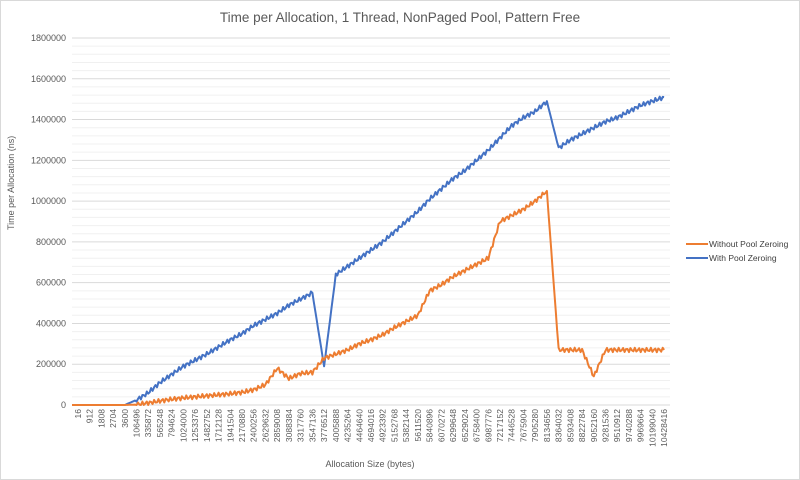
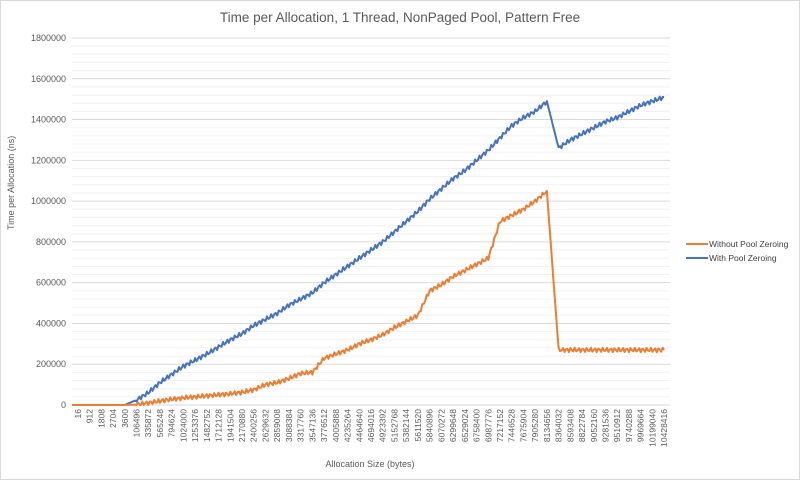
Without Pool Zeroing/2859008: 180000 -> 110000
With Pool Zeroing/3776512: 190000 -> 600000
Without Pool Zeroing/9052160: 140000 -> 270000
